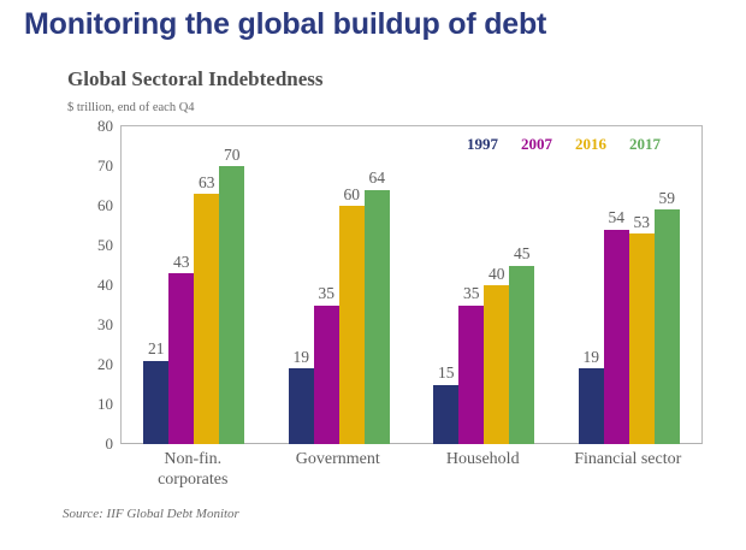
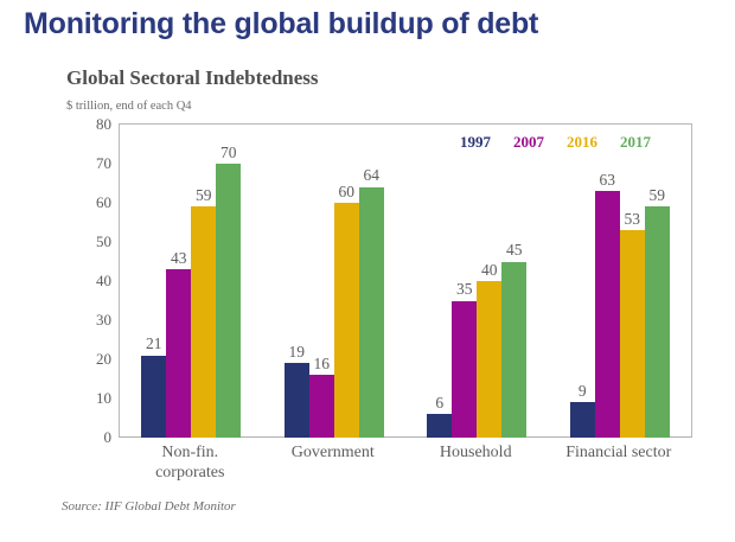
2016/Non-fin. corporates: 63 -> 59
2007/Government: 35 -> 16
1997/Household: 15 -> 6
1997/Financial sector: 19 -> 9
2007/Financial sector: 54 -> 63
